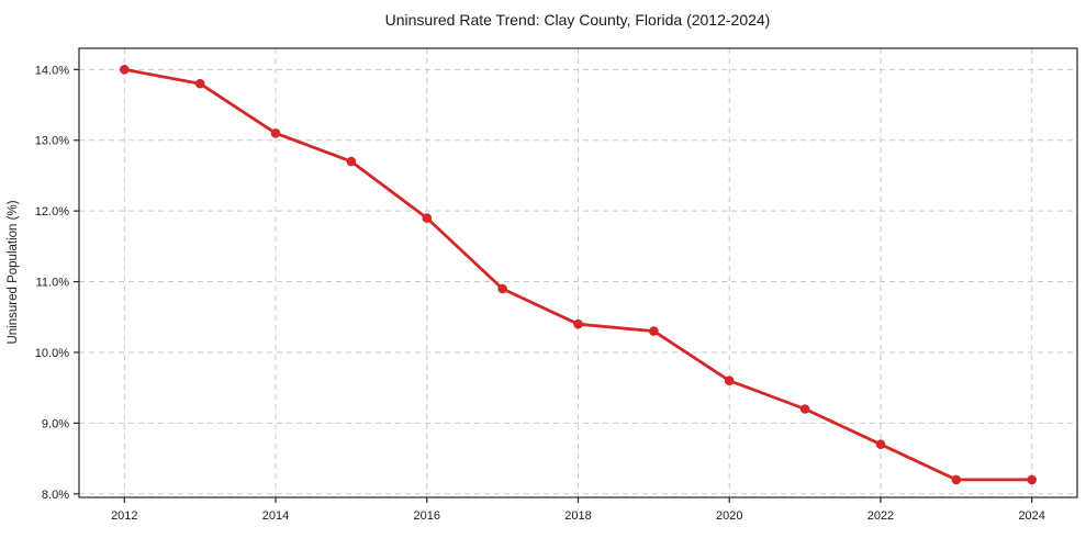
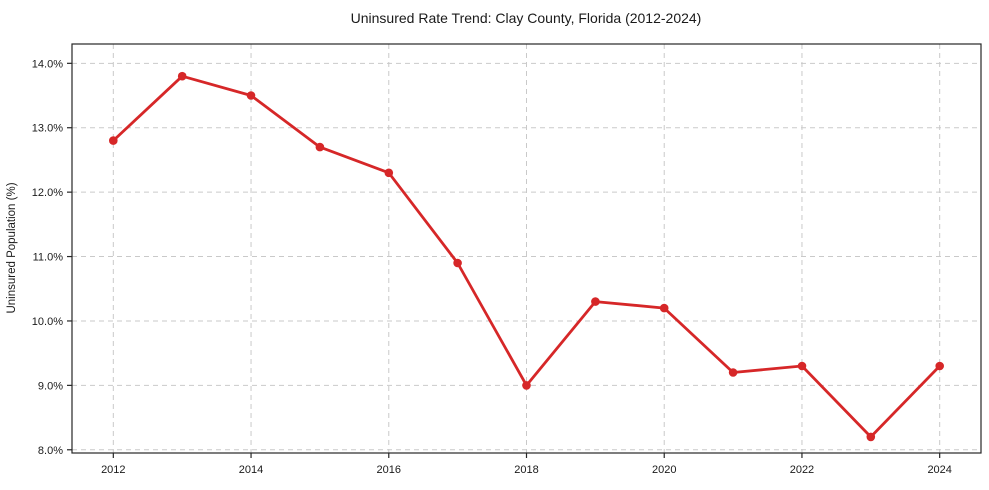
2012: 14.0% -> 12.8%
2014: 13.1% -> 13.5%
2016: 11.9% -> 12.3%
2018: 10.4% -> 9.0%
2020: 9.6% -> 10.2%
2022: 8.7% -> 9.3%
2024: 8.2% -> 9.3%
